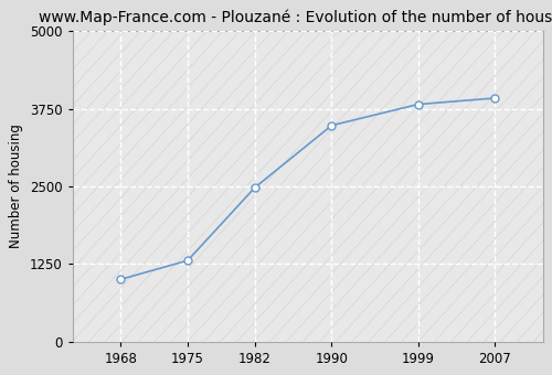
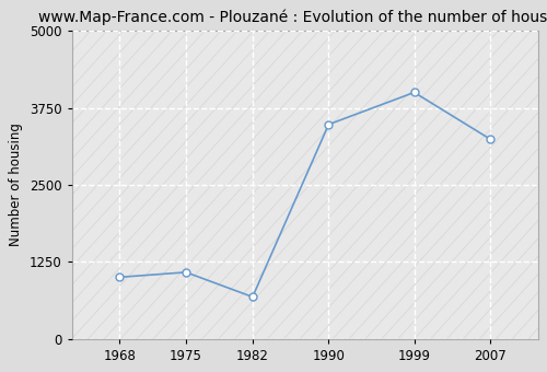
1975: 1300 -> 1080
1982: 2480 -> 680
1999: 3820 -> 4000
2007: 3920 -> 3240
